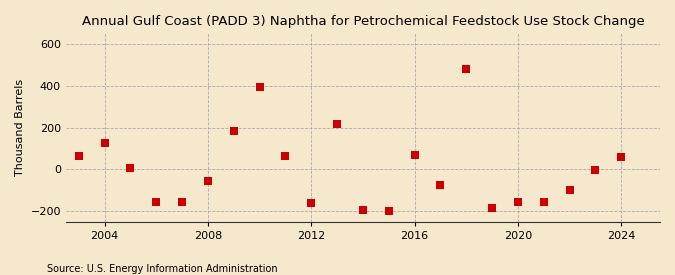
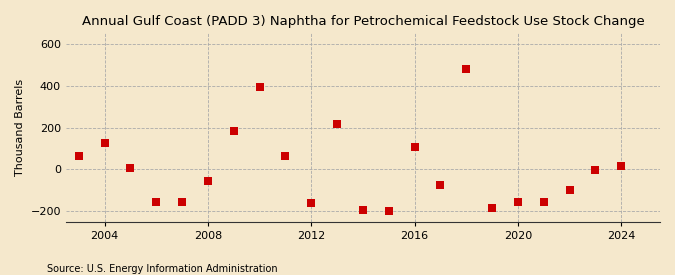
2016: 70 -> 105
2024: 60 -> 15
